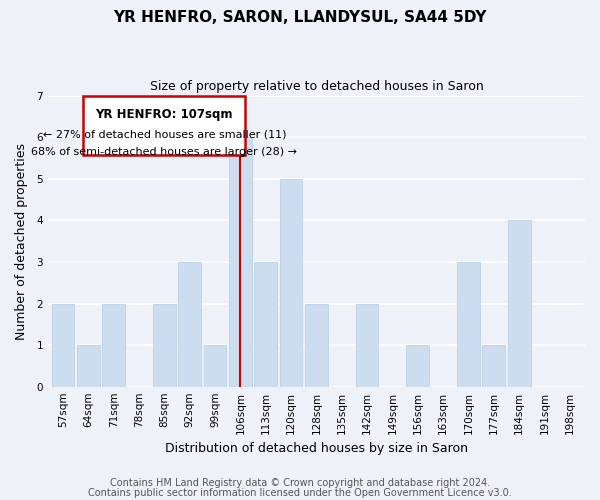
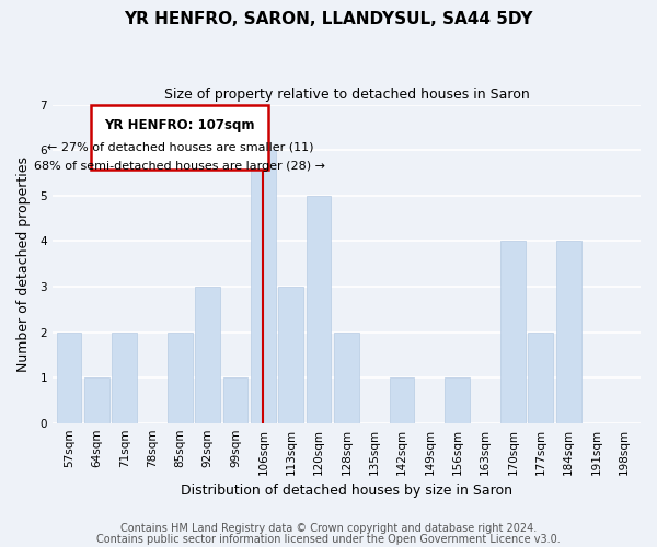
142sqm: 2 -> 1
170sqm: 3 -> 4
177sqm: 1 -> 2
